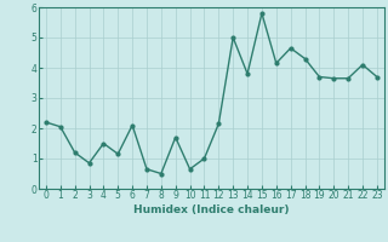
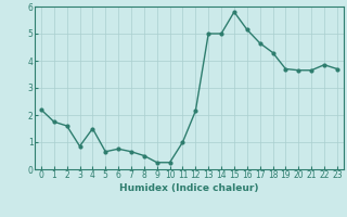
1: 2.05 -> 1.75
2: 1.20 -> 1.60
5: 1.15 -> 0.65
6: 2.10 -> 0.75
9: 1.70 -> 0.25
10: 0.65 -> 0.25
14: 3.80 -> 5.00
16: 4.15 -> 5.15
22: 4.10 -> 3.85
